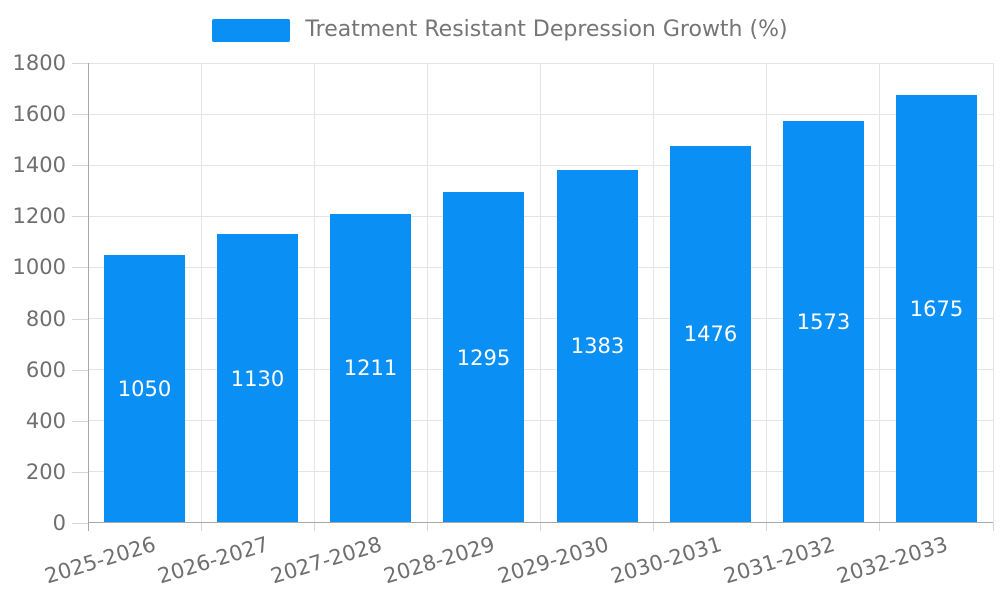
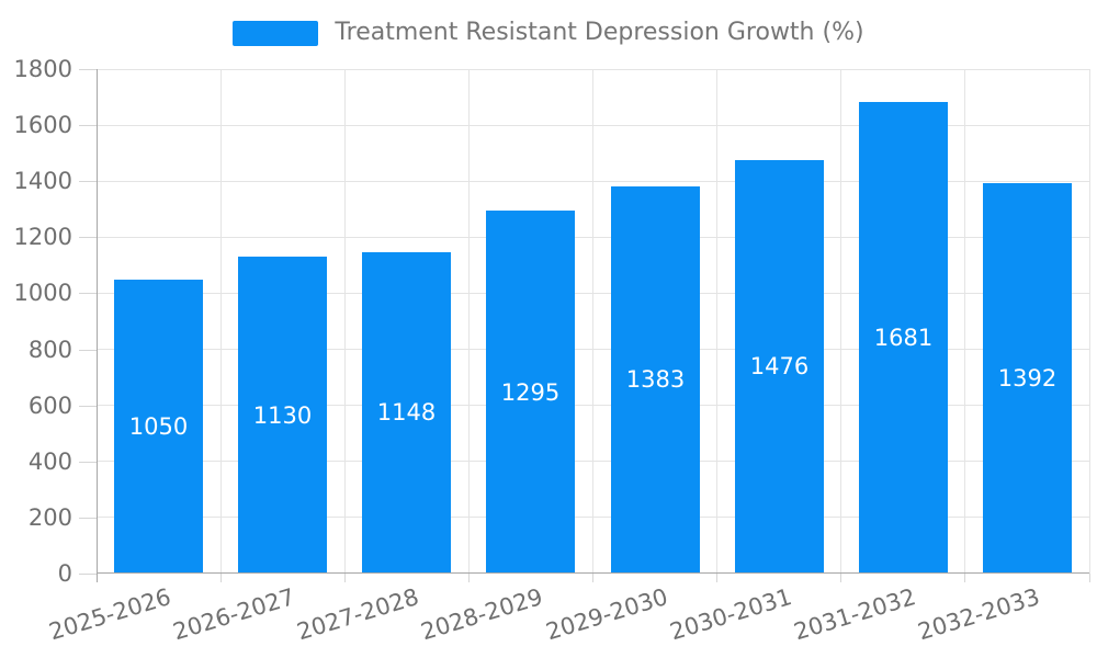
2027-2028: 1211 -> 1148
2031-2032: 1573 -> 1681
2032-2033: 1675 -> 1392
